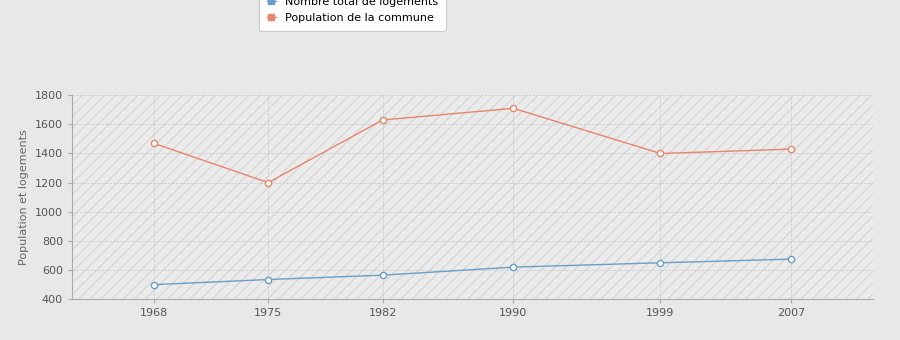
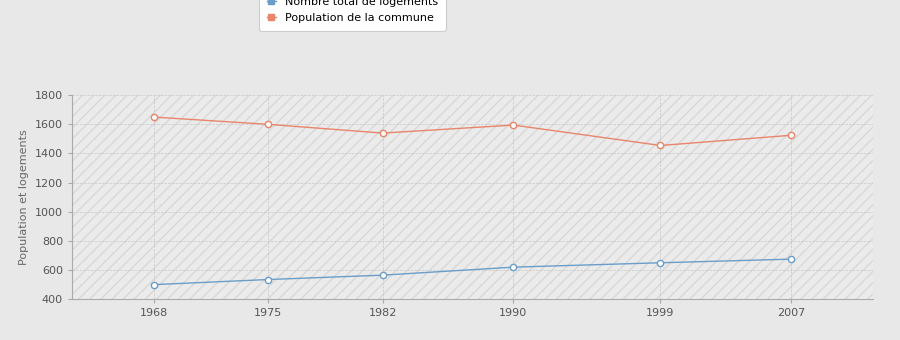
Population de la commune/1968: 1470 -> 1650
Population de la commune/1975: 1200 -> 1600
Population de la commune/1982: 1630 -> 1540
Population de la commune/1990: 1710 -> 1600
Population de la commune/1999: 1400 -> 1460
Population de la commune/2007: 1430 -> 1520
